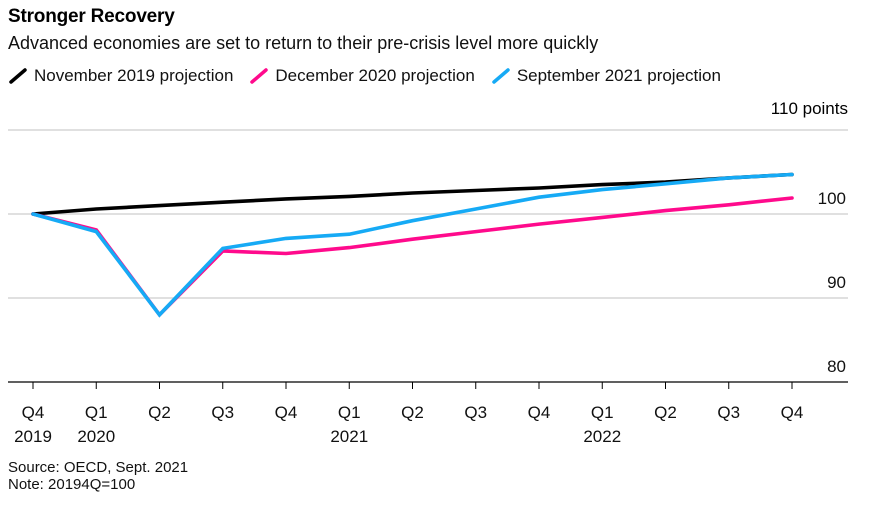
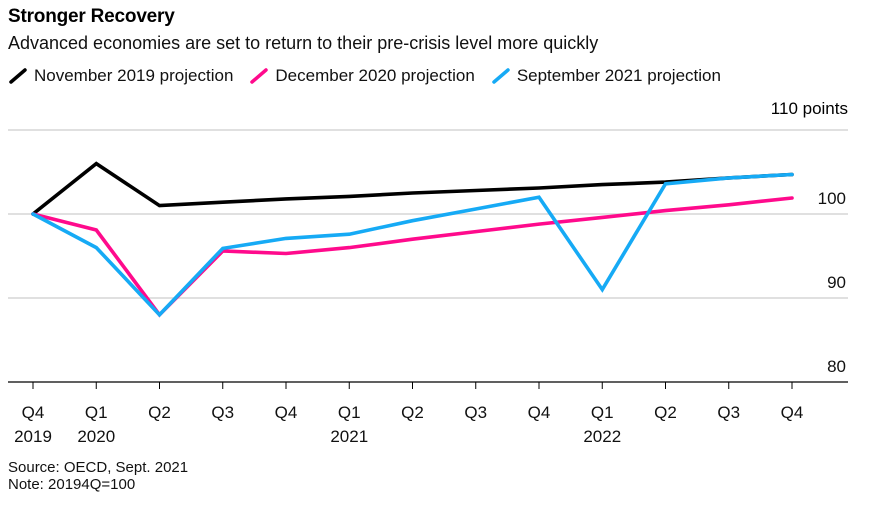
November 2019 projection/Q1 2020: 101 -> 106
September 2021 projection/Q1 2020: 98 -> 96
September 2021 projection/Q1 2022: 103 -> 91
